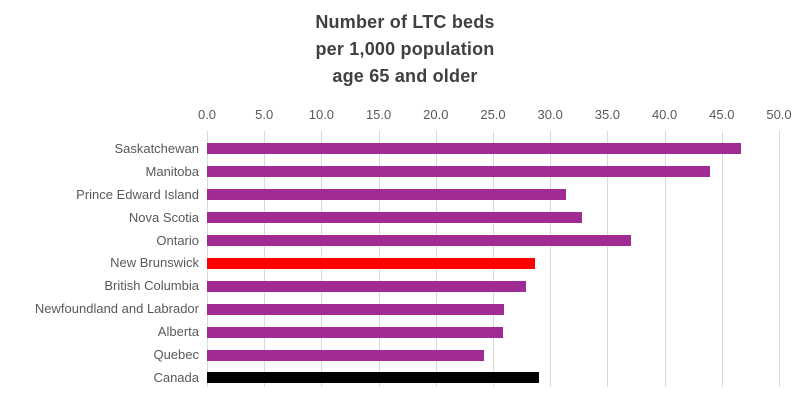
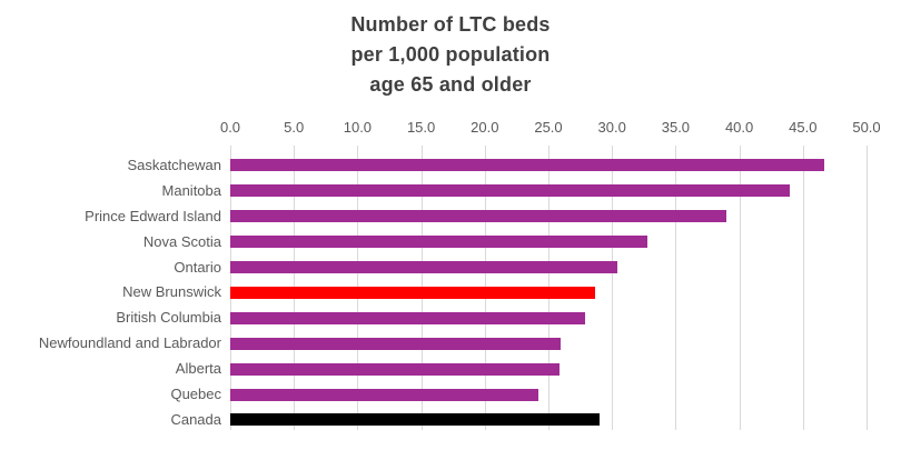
Prince Edward Island: 31.4 -> 39.0
Ontario: 37.1 -> 30.4
